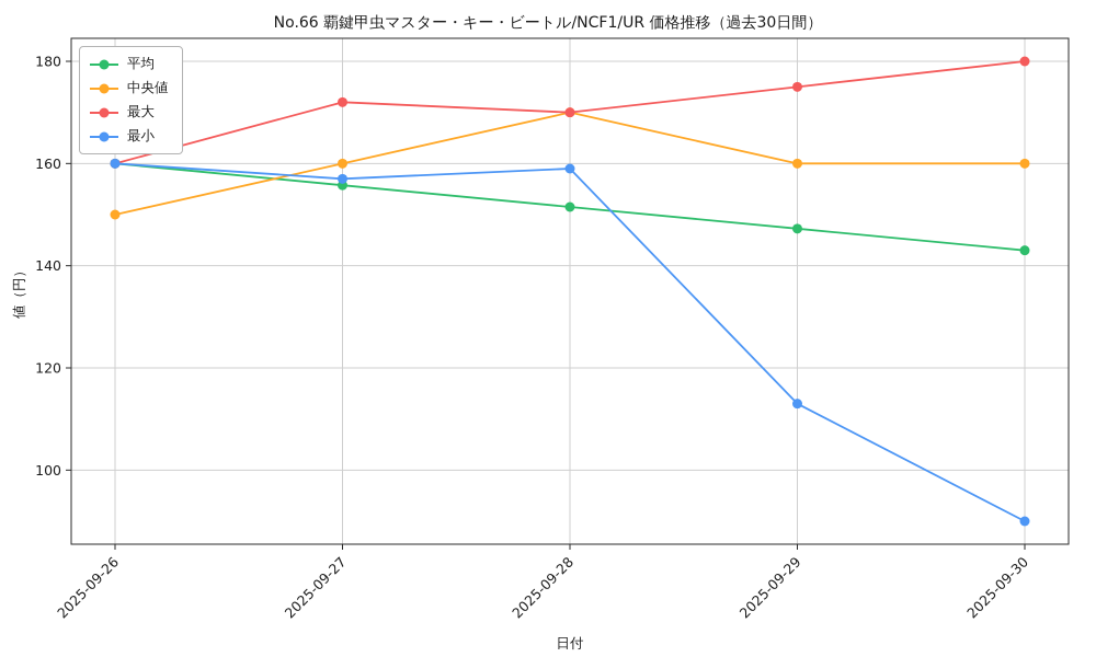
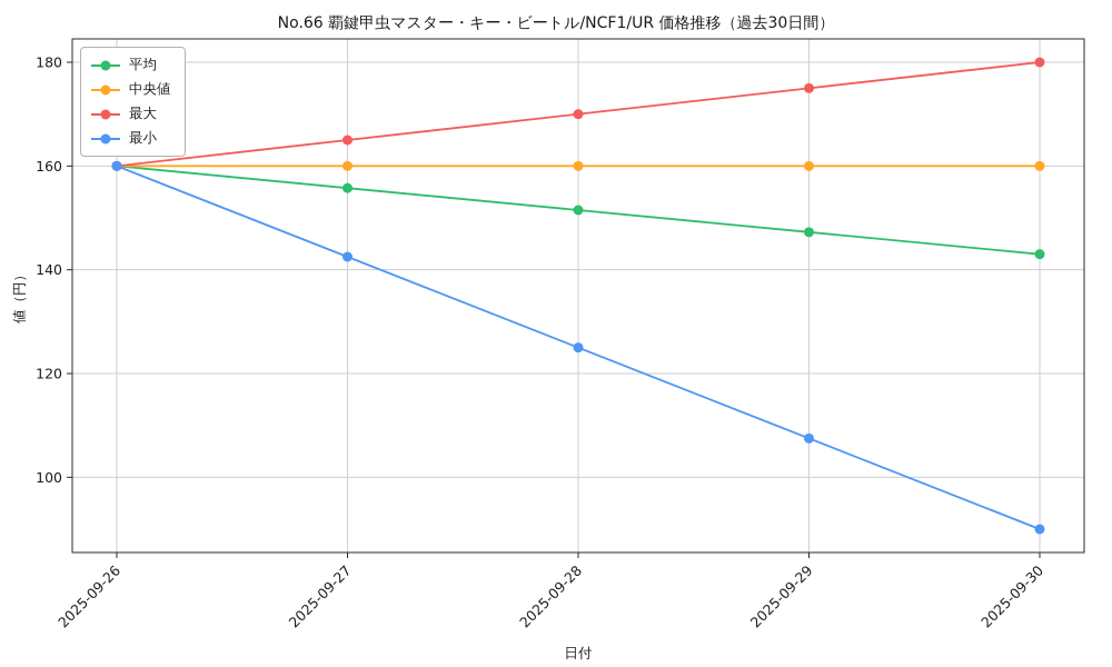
中央値/2025-09-26: 150 -> 160
最大/2025-09-27: 172 -> 165
最小/2025-09-27: 157 -> 142
中央値/2025-09-28: 170 -> 160
最小/2025-09-28: 159 -> 125
最小/2025-09-29: 113 -> 108
